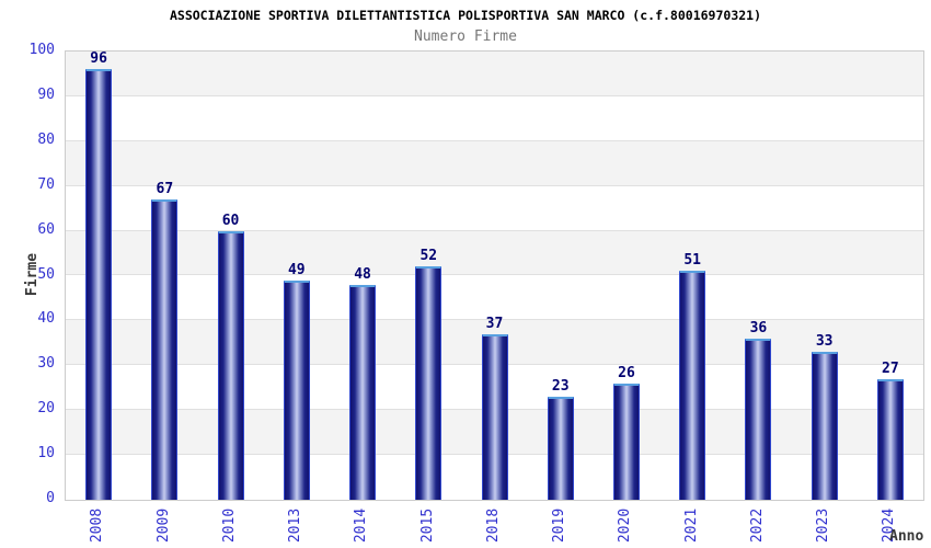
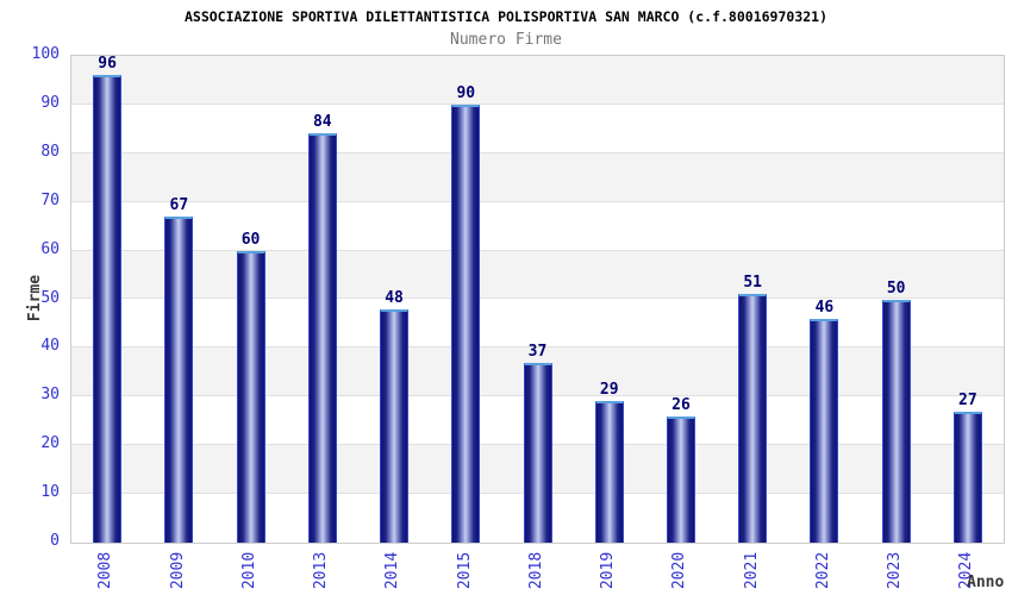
2013: 49 -> 84
2015: 52 -> 90
2019: 23 -> 29
2022: 36 -> 46
2023: 33 -> 50
